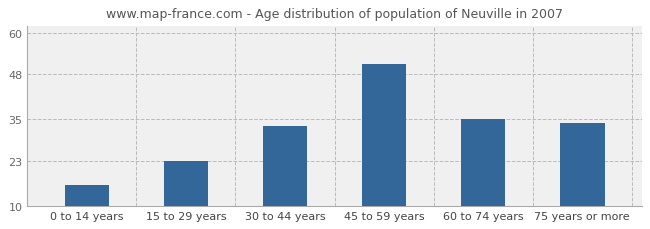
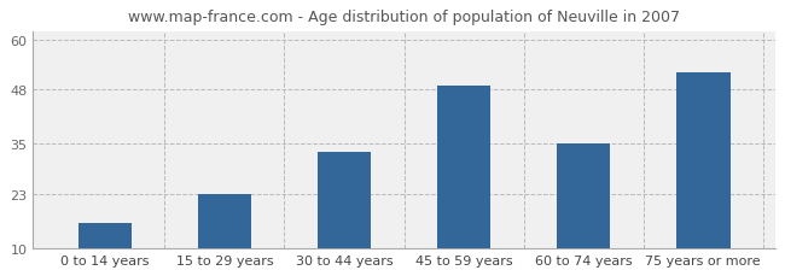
45 to 59 years: 51 -> 49
75 years or more: 34 -> 52
